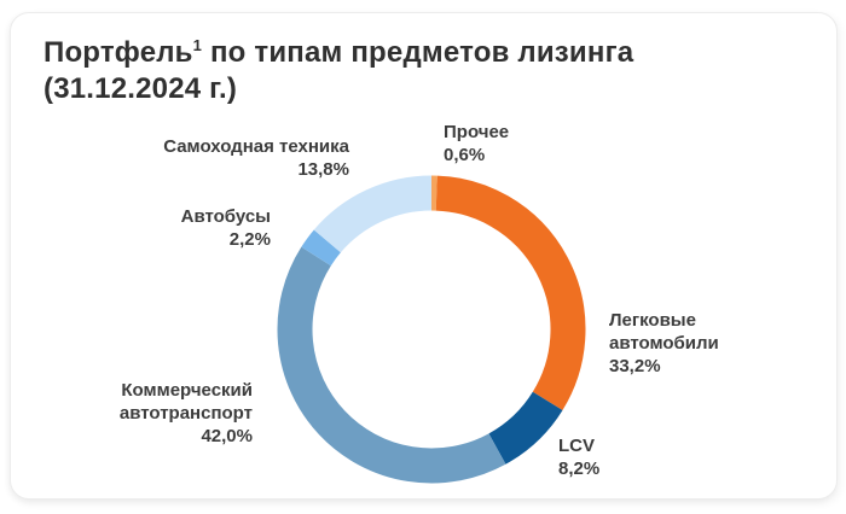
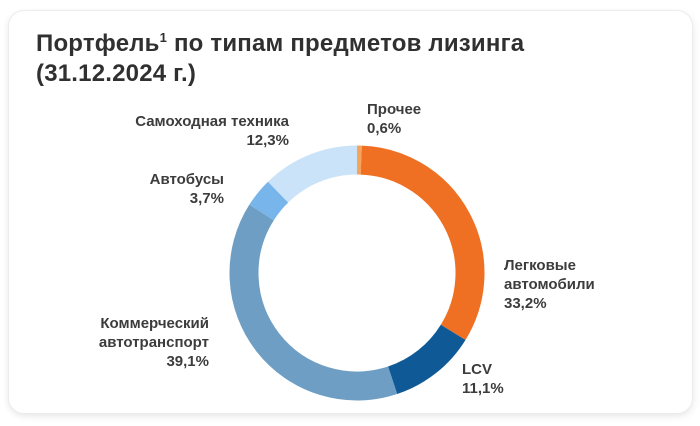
LCV: 8,2% -> 11,1%
Коммерческий автотранспорт: 42,0% -> 39,1%
Автобусы: 2,2% -> 3,7%
Самоходная техника: 13,8% -> 12,3%
